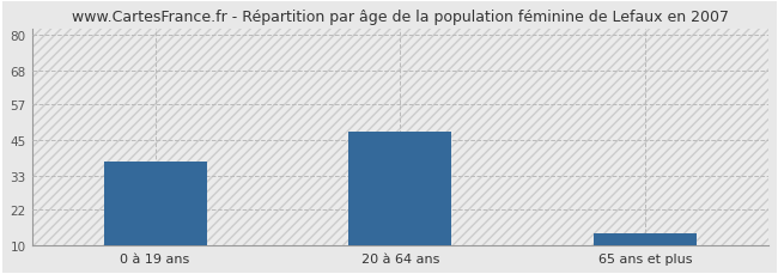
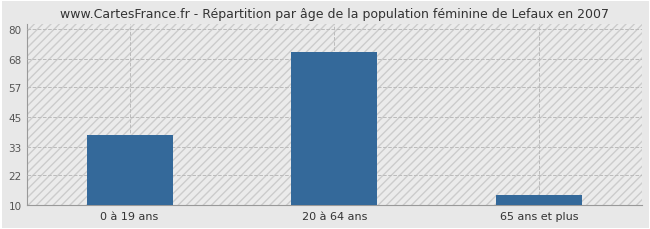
20 à 64 ans: 48 -> 71
